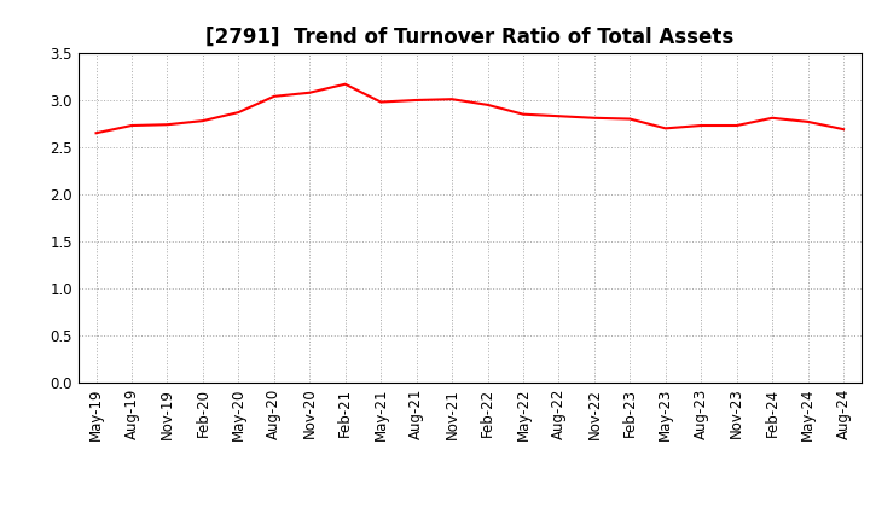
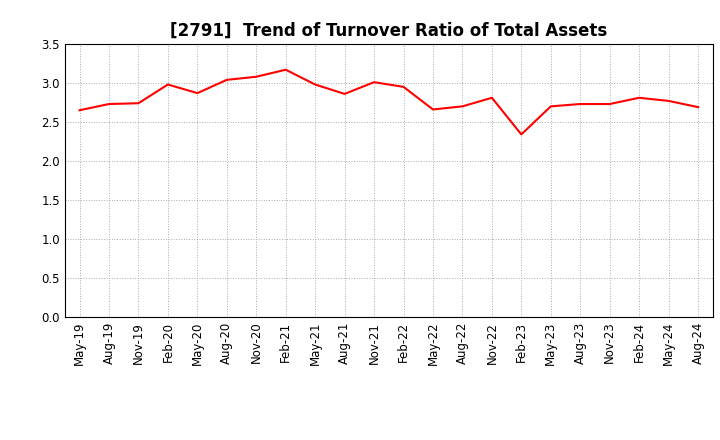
Feb-20: 2.78 -> 2.98
Aug-21: 3.00 -> 2.86
May-22: 2.85 -> 2.66
Aug-22: 2.83 -> 2.70
Feb-23: 2.80 -> 2.34
